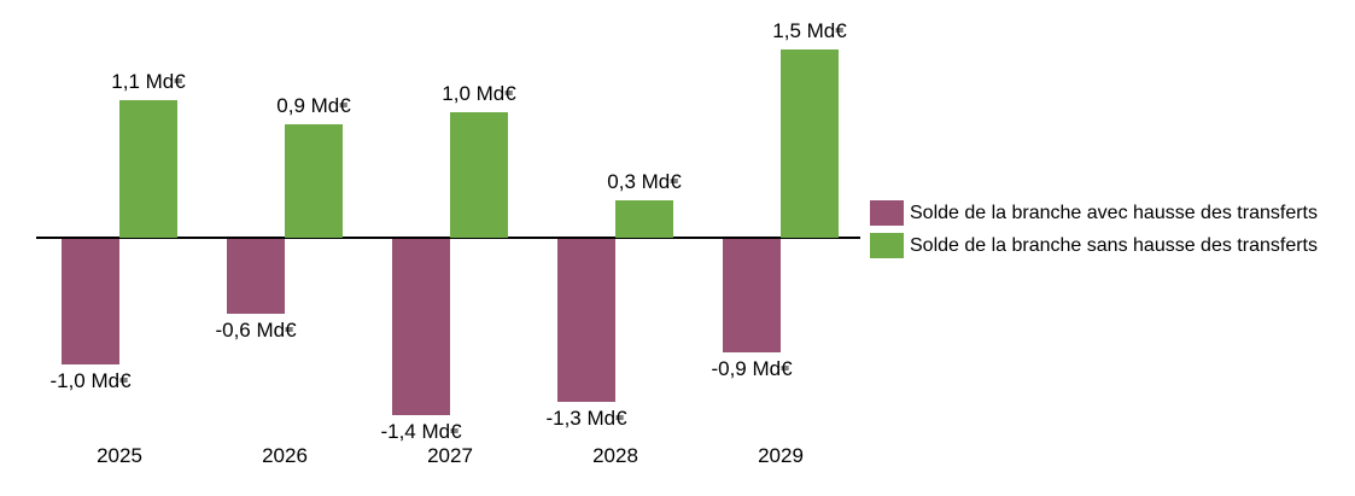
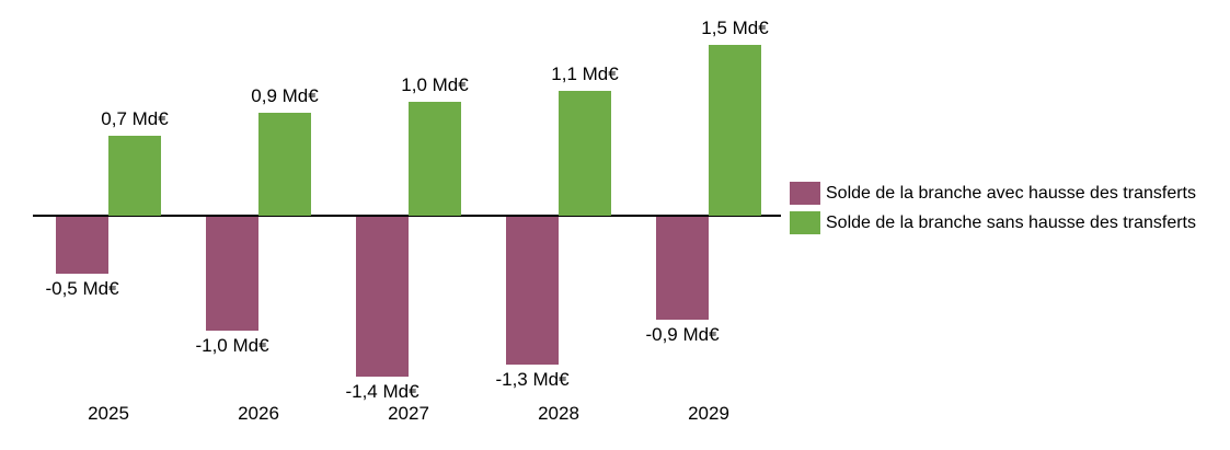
Solde de la branche avec hausse des transferts/2025: -1,0 -> -0,5
Solde de la branche sans hausse des transferts/2025: 1,1 -> 0,7
Solde de la branche avec hausse des transferts/2026: -0,6 -> -1,0
Solde de la branche sans hausse des transferts/2028: 0,3 -> 1,1
